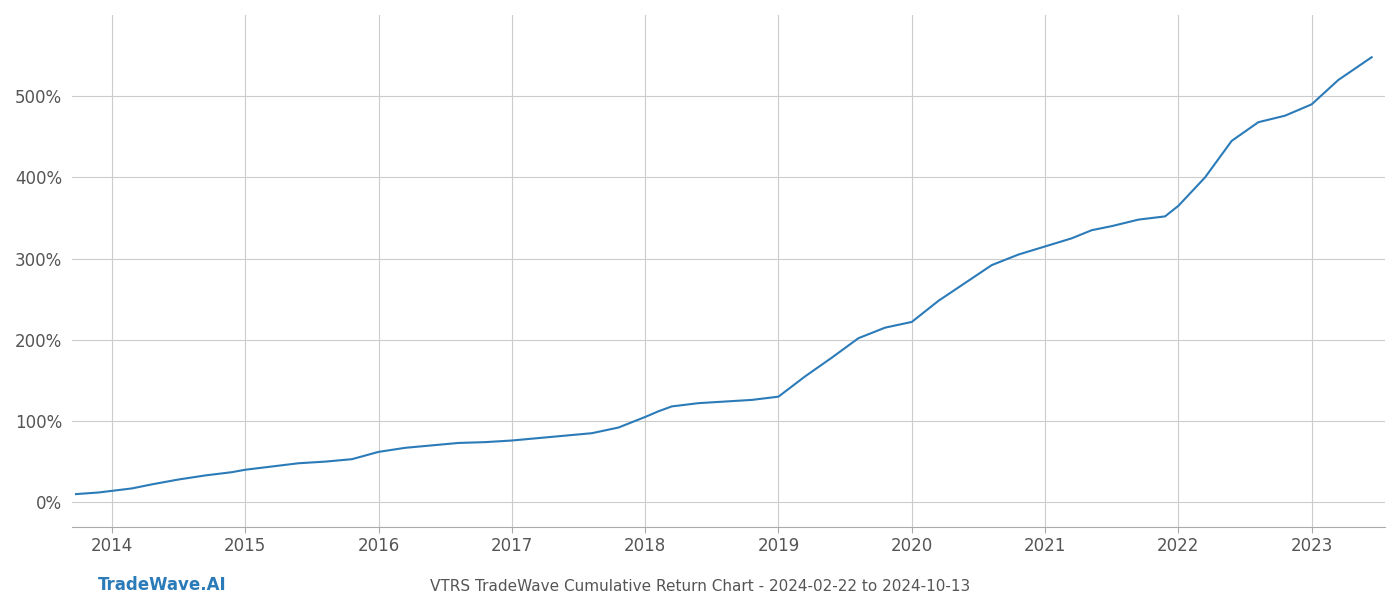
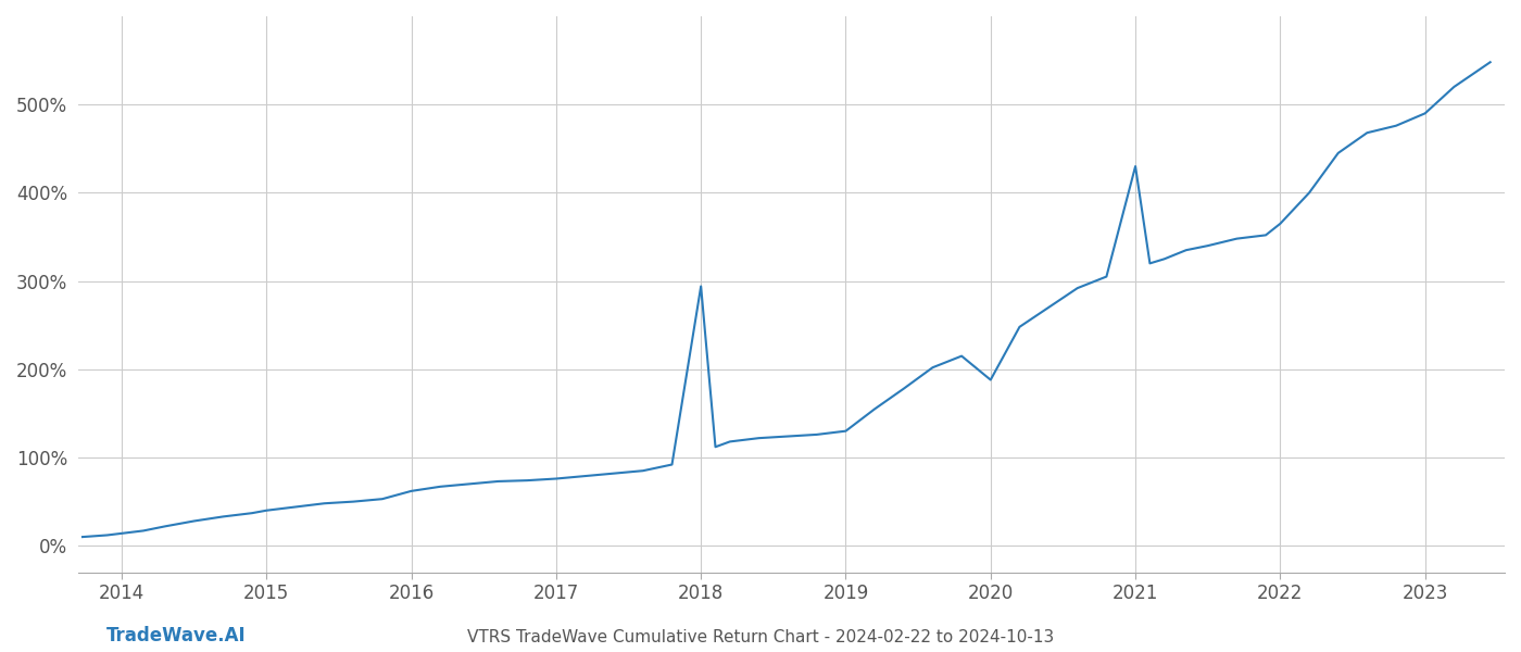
2018: 105% -> 294%
2020: 222% -> 188%
2021: 315% -> 430%
